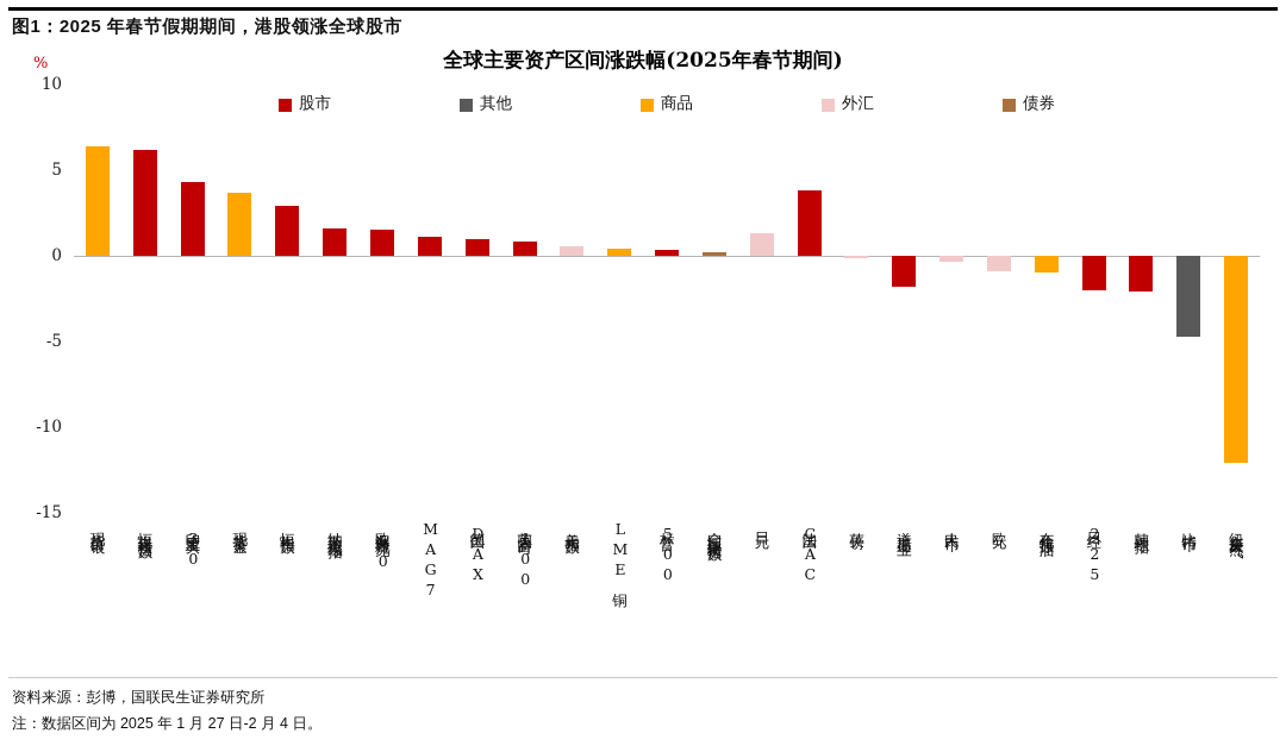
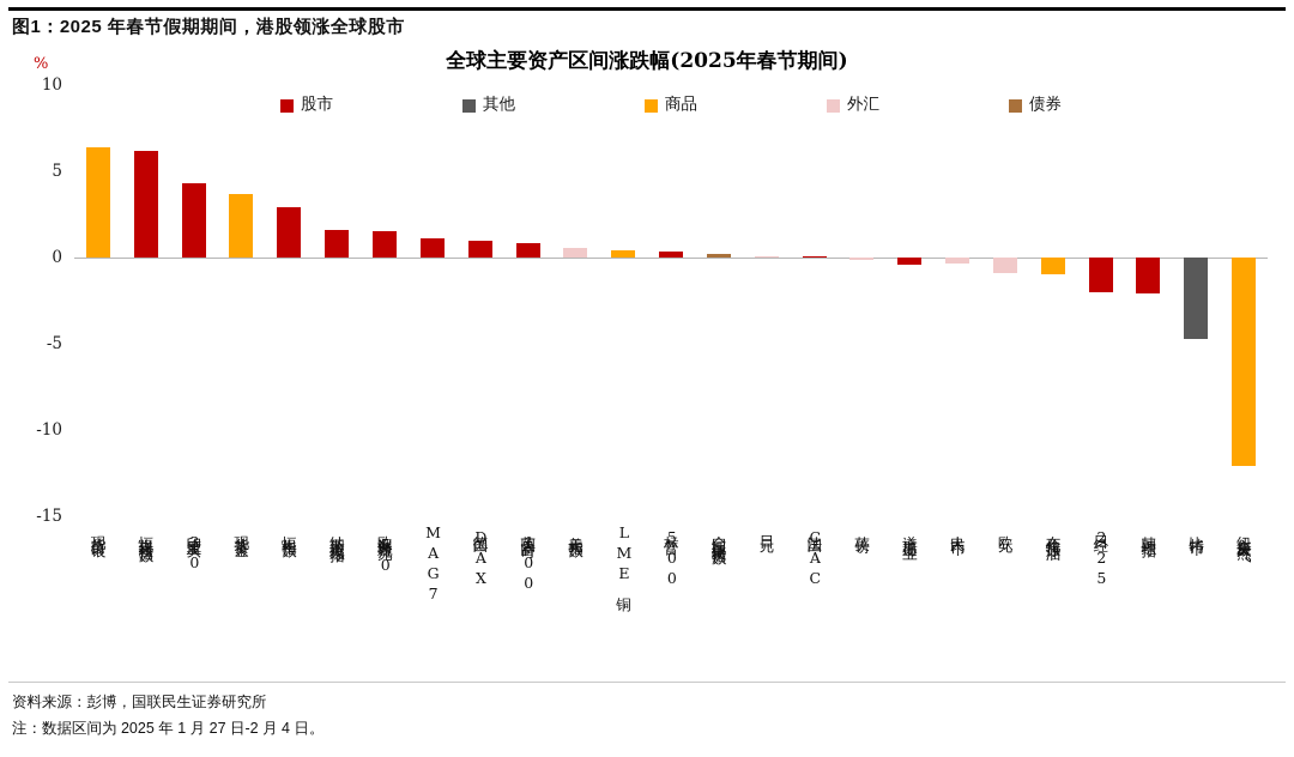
日元: 1.3 -> 0.1
法国CAC: 3.8 -> 0.1
道琼斯工业: -1.8 -> -0.4
